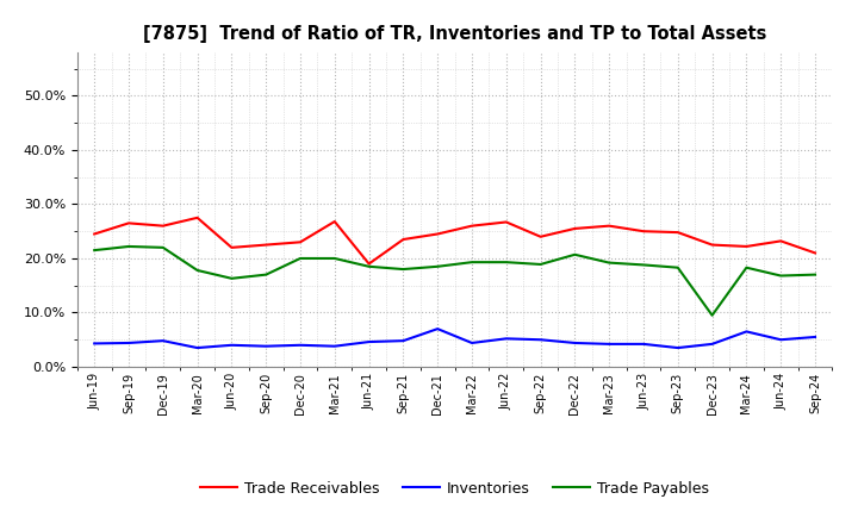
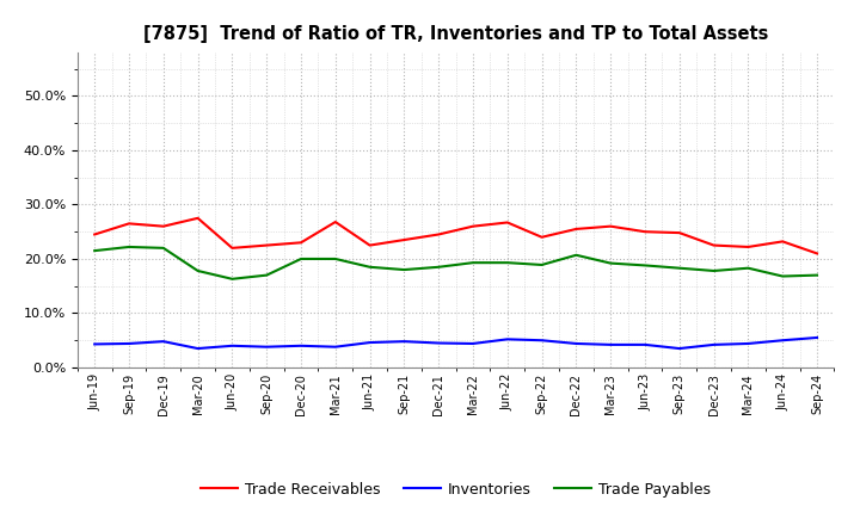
Trade Receivables/Jun-21: 19.0% -> 22.5%
Inventories/Dec-21: 7.0% -> 4.5%
Trade Payables/Dec-23: 9.5% -> 17.8%
Inventories/Mar-24: 6.5% -> 4.4%
